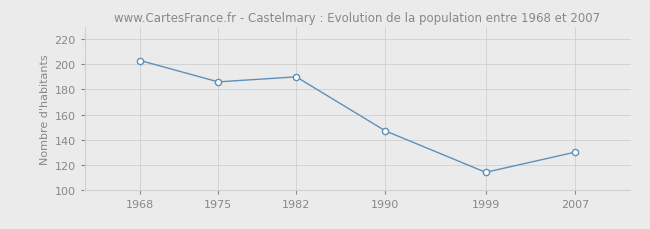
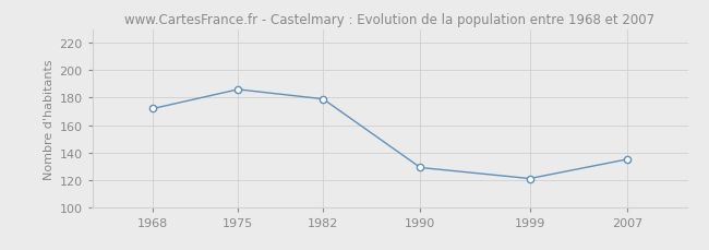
1968: 203 -> 172
1982: 190 -> 179
1990: 147 -> 129
1999: 114 -> 121
2007: 130 -> 135
